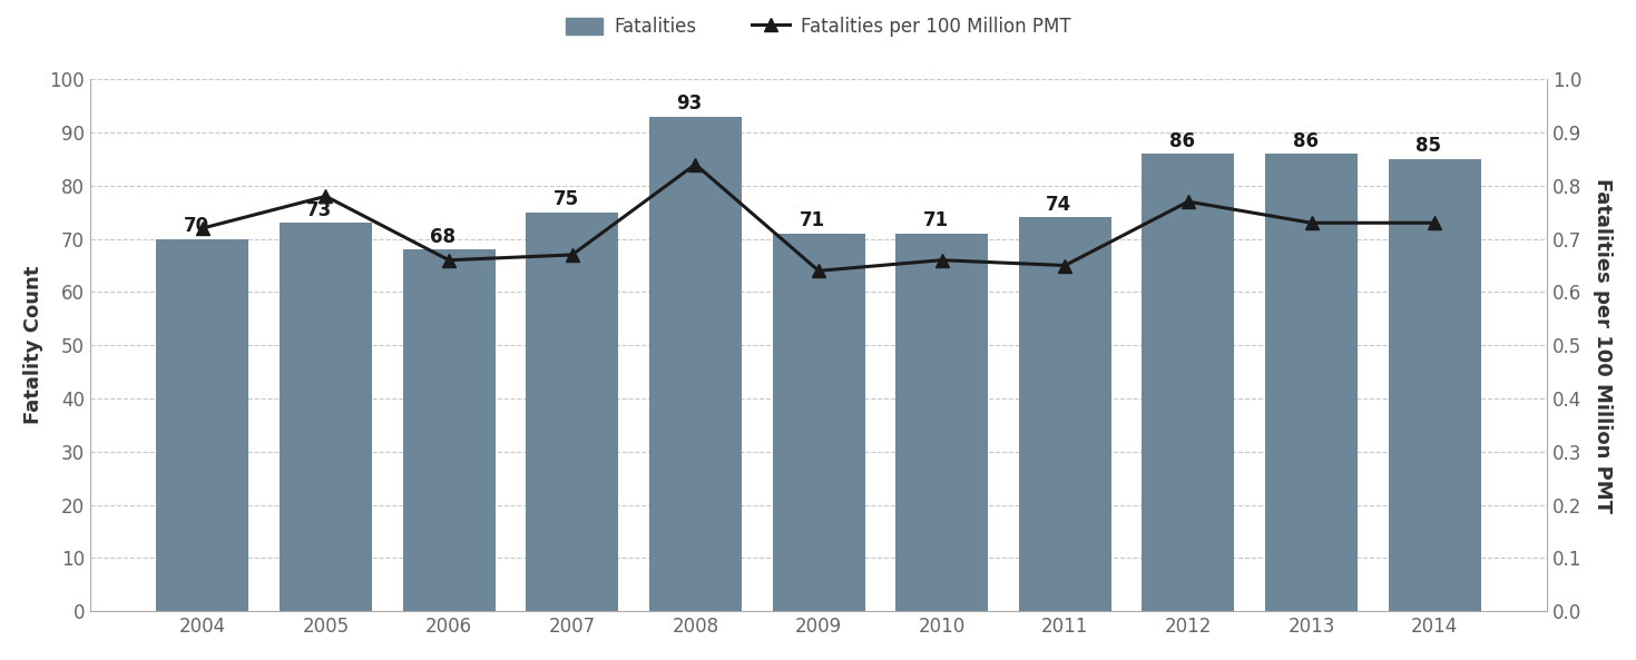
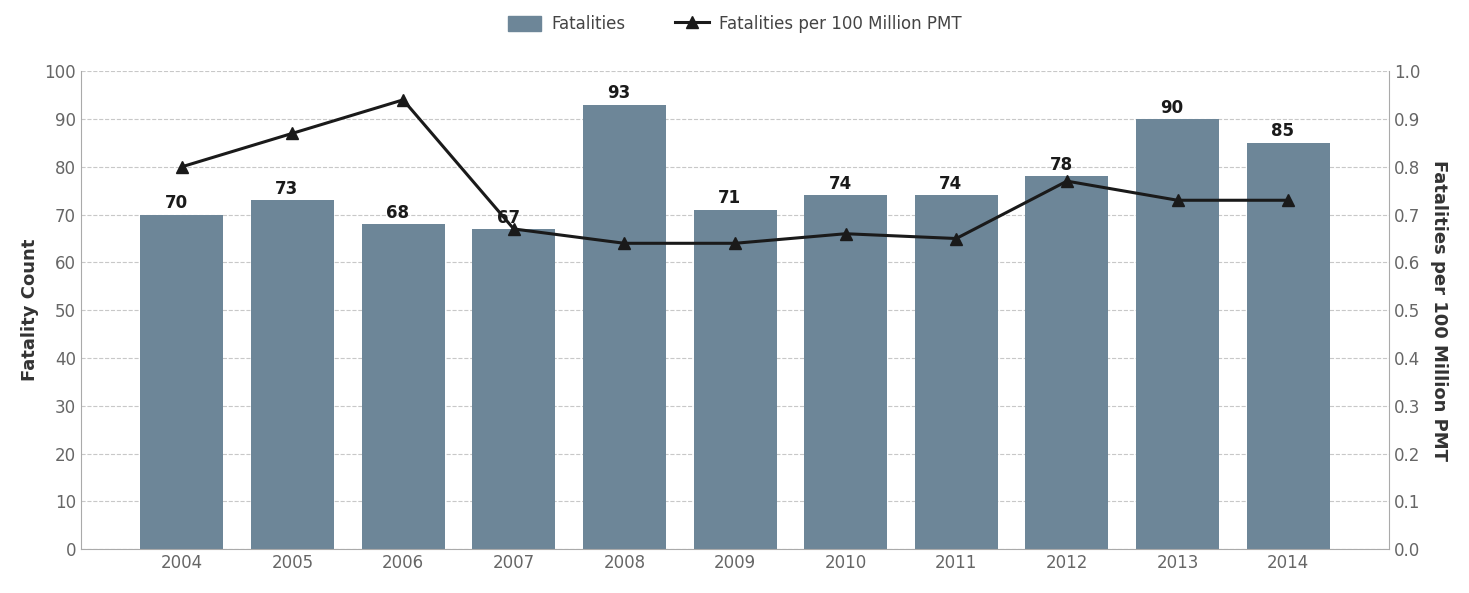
Fatalities per 100 Million PMT/2004: 0.72 -> 0.80
Fatalities per 100 Million PMT/2005: 0.78 -> 0.87
Fatalities per 100 Million PMT/2006: 0.66 -> 0.94
Fatalities/2007: 75 -> 67
Fatalities per 100 Million PMT/2008: 0.84 -> 0.64
Fatalities/2010: 71 -> 74
Fatalities/2012: 86 -> 78
Fatalities/2013: 86 -> 90
